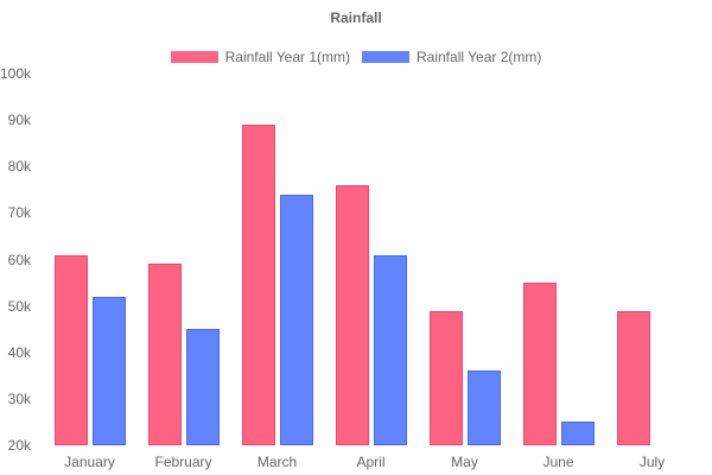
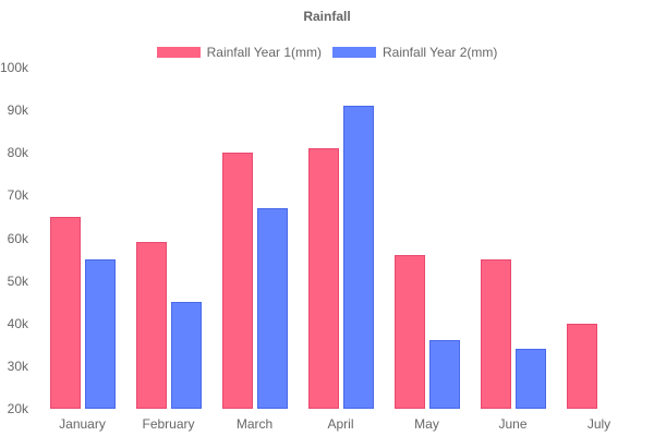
Rainfall Year 1(mm)/January: 61k -> 65k
Rainfall Year 2(mm)/January: 52k -> 55k
Rainfall Year 1(mm)/March: 89k -> 80k
Rainfall Year 2(mm)/March: 74k -> 67k
Rainfall Year 1(mm)/April: 76k -> 81k
Rainfall Year 2(mm)/April: 61k -> 91k
Rainfall Year 1(mm)/May: 49k -> 56k
Rainfall Year 2(mm)/June: 25k -> 34k
Rainfall Year 1(mm)/July: 49k -> 40k
